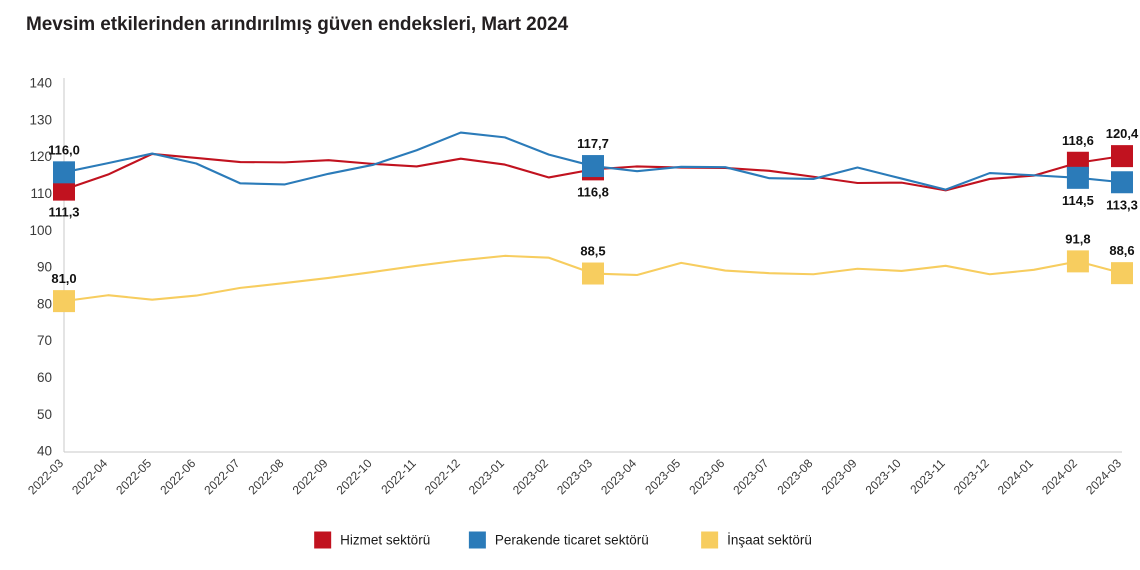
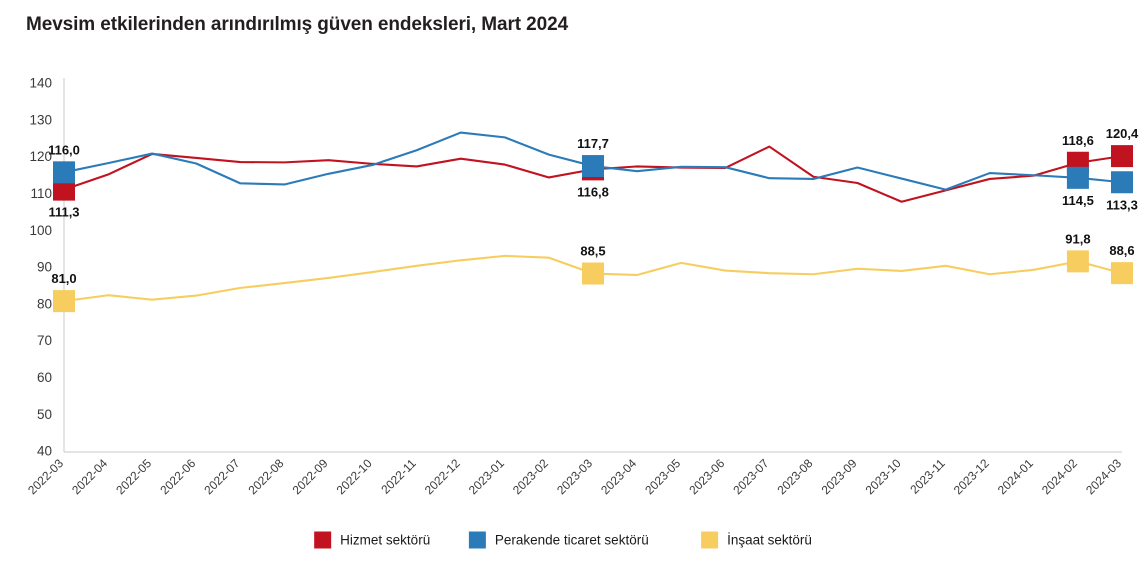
Hizmet sektörü/2023-07: 116 -> 123
Hizmet sektörü/2023-10: 113 -> 108
